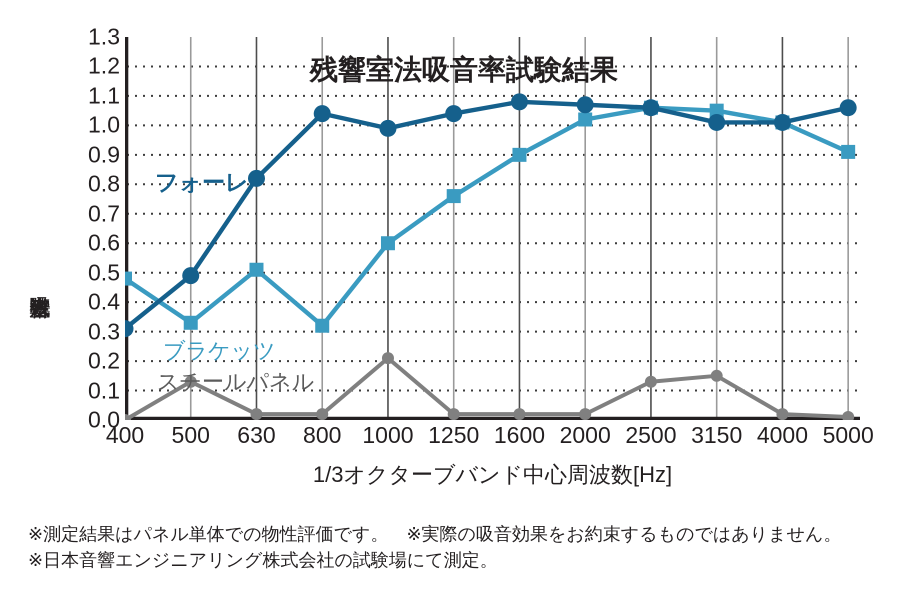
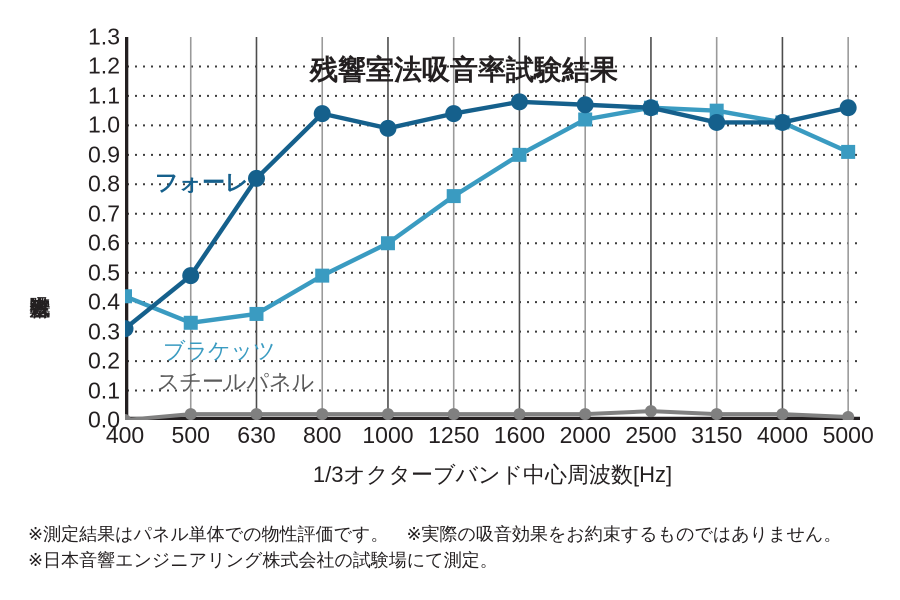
ブラケッツ/400: 0.48 -> 0.42
スチールパネル/500: 0.13 -> 0.02
ブラケッツ/630: 0.51 -> 0.36
ブラケッツ/800: 0.32 -> 0.49
スチールパネル/1000: 0.21 -> 0.02
スチールパネル/2500: 0.13 -> 0.03
スチールパネル/3150: 0.15 -> 0.02
